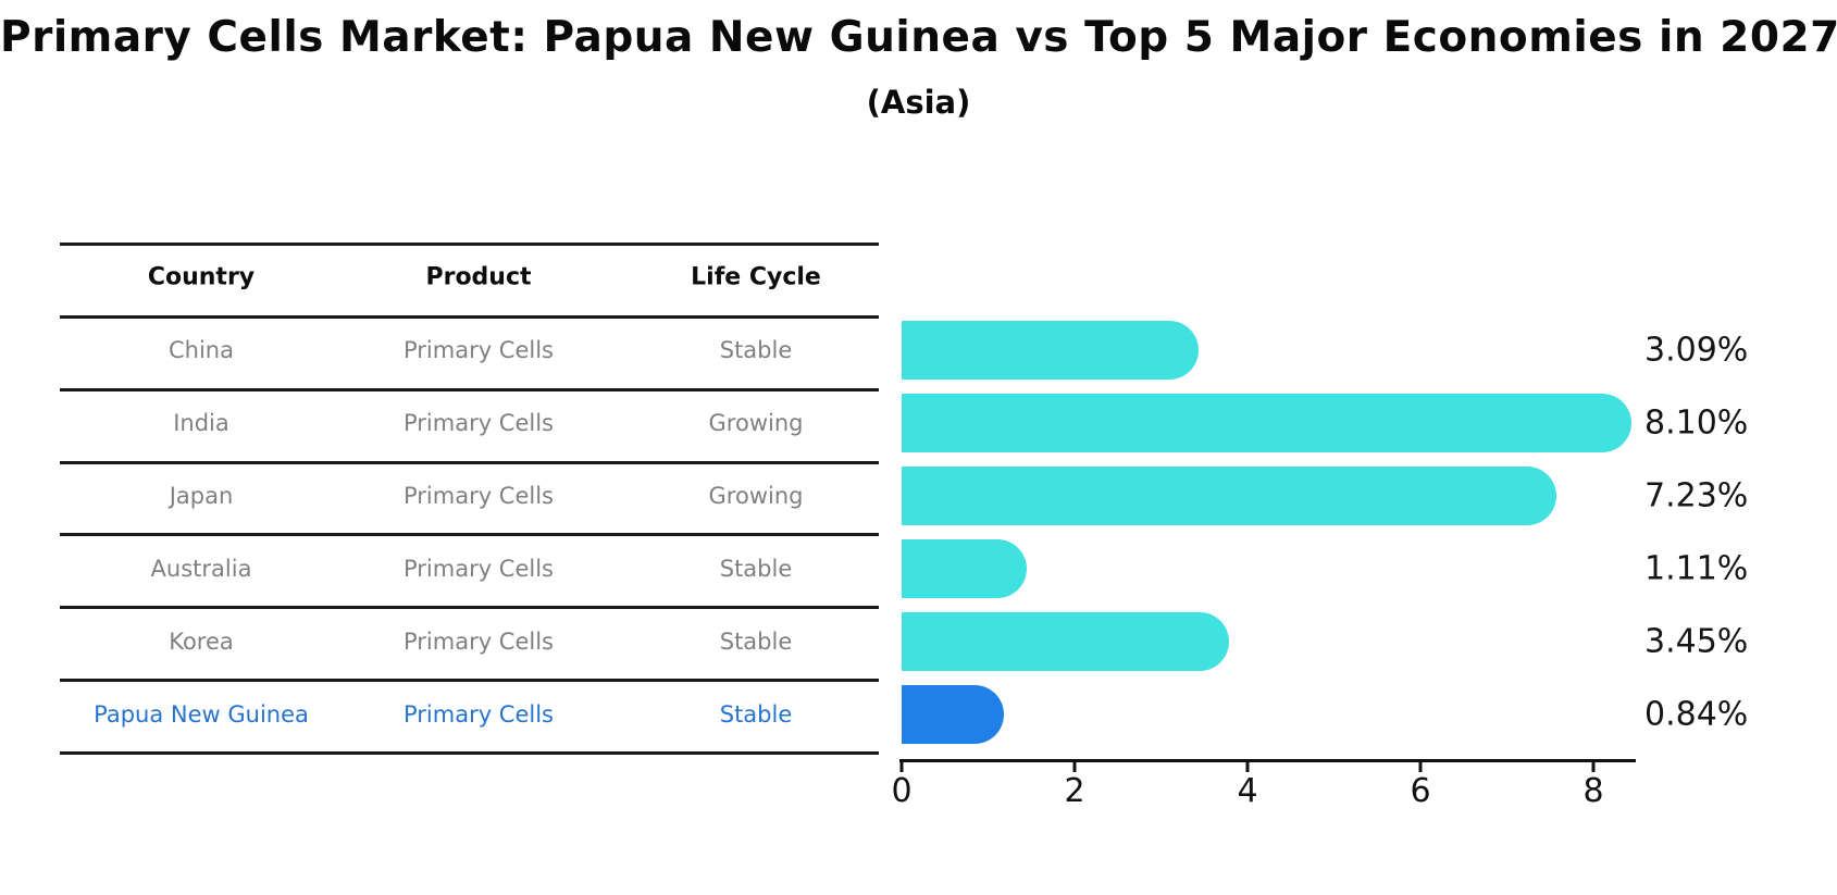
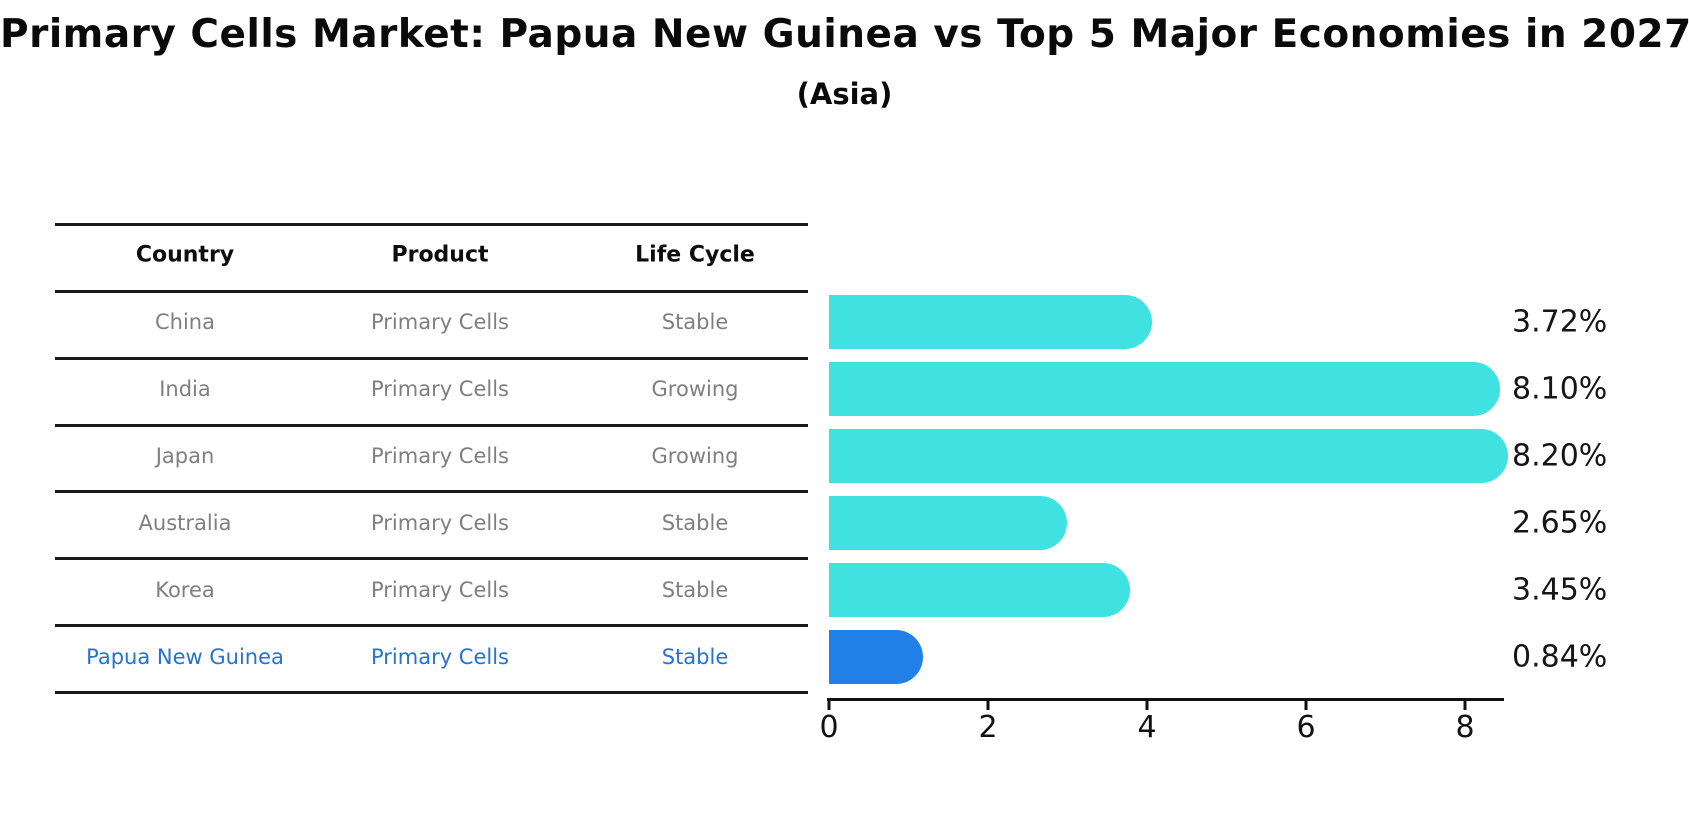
China: 3.09% -> 3.72%
Japan: 7.23% -> 8.20%
Australia: 1.11% -> 2.65%
